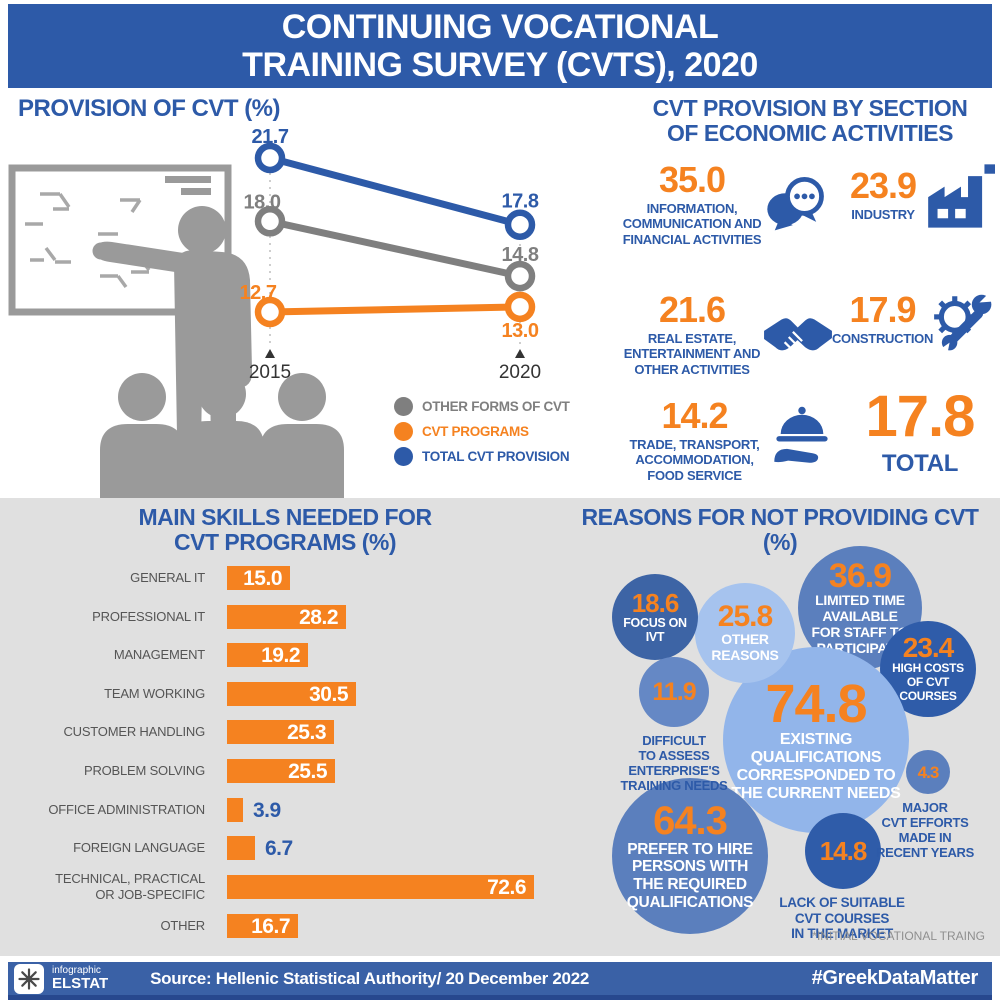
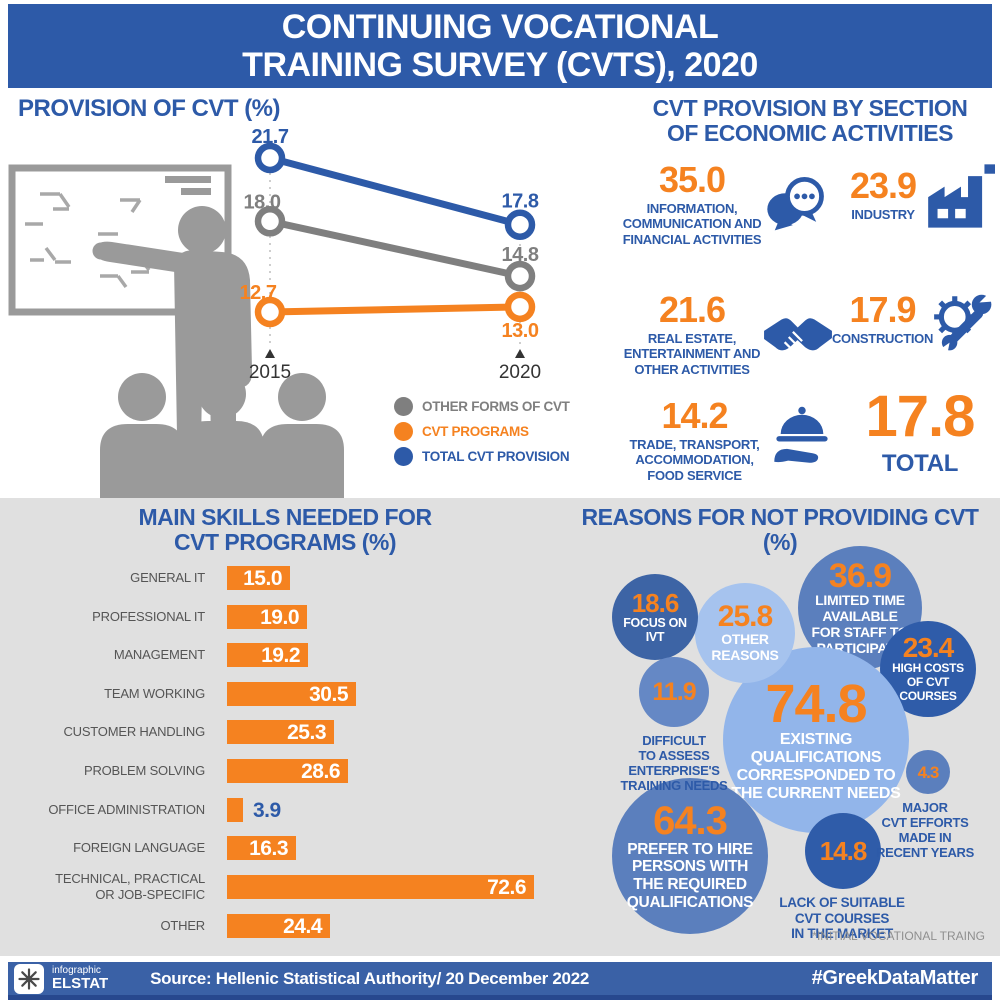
MAIN SKILLS NEEDED FOR CVT PROGRAMS (%)/PROFESSIONAL IT: 28.2 -> 19.0
MAIN SKILLS NEEDED FOR CVT PROGRAMS (%)/PROBLEM SOLVING: 25.5 -> 28.6
MAIN SKILLS NEEDED FOR CVT PROGRAMS (%)/FOREIGN LANGUAGE: 6.7 -> 16.3
MAIN SKILLS NEEDED FOR CVT PROGRAMS (%)/OTHER: 16.7 -> 24.4
